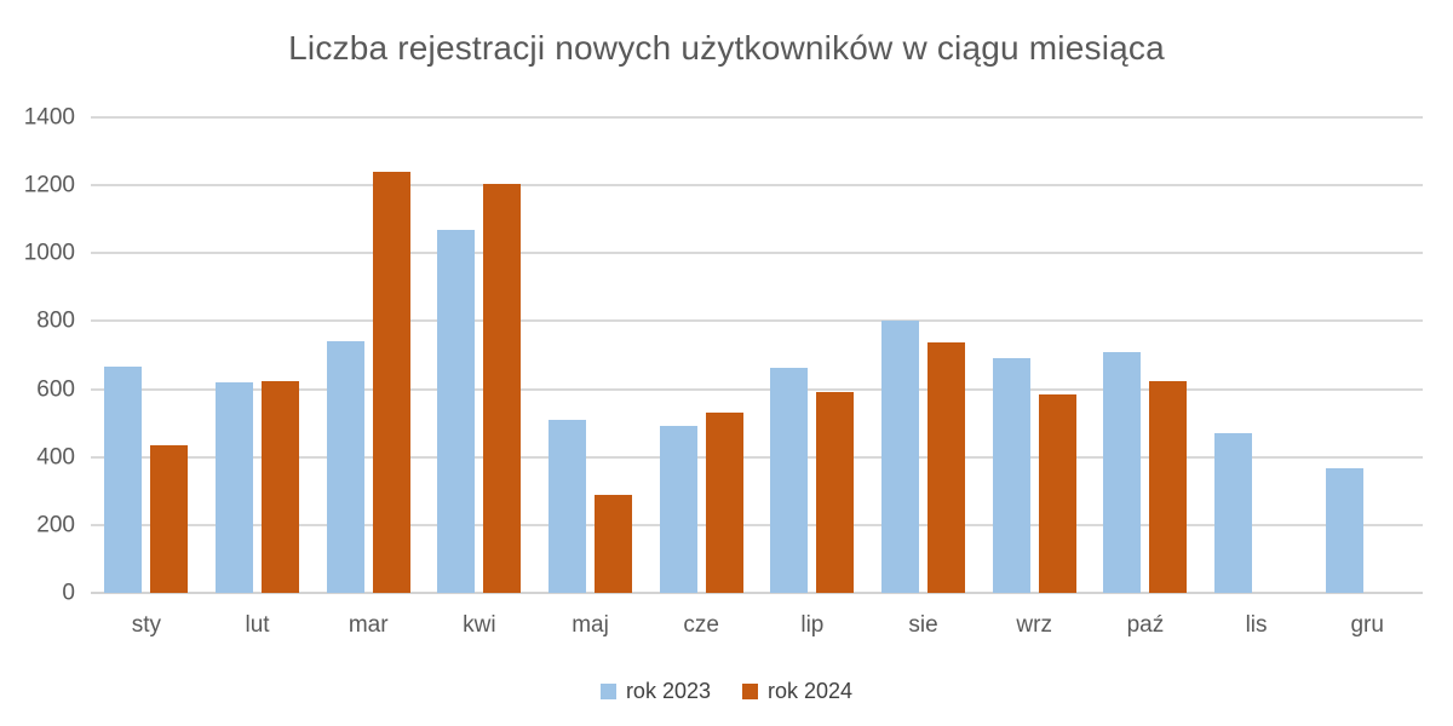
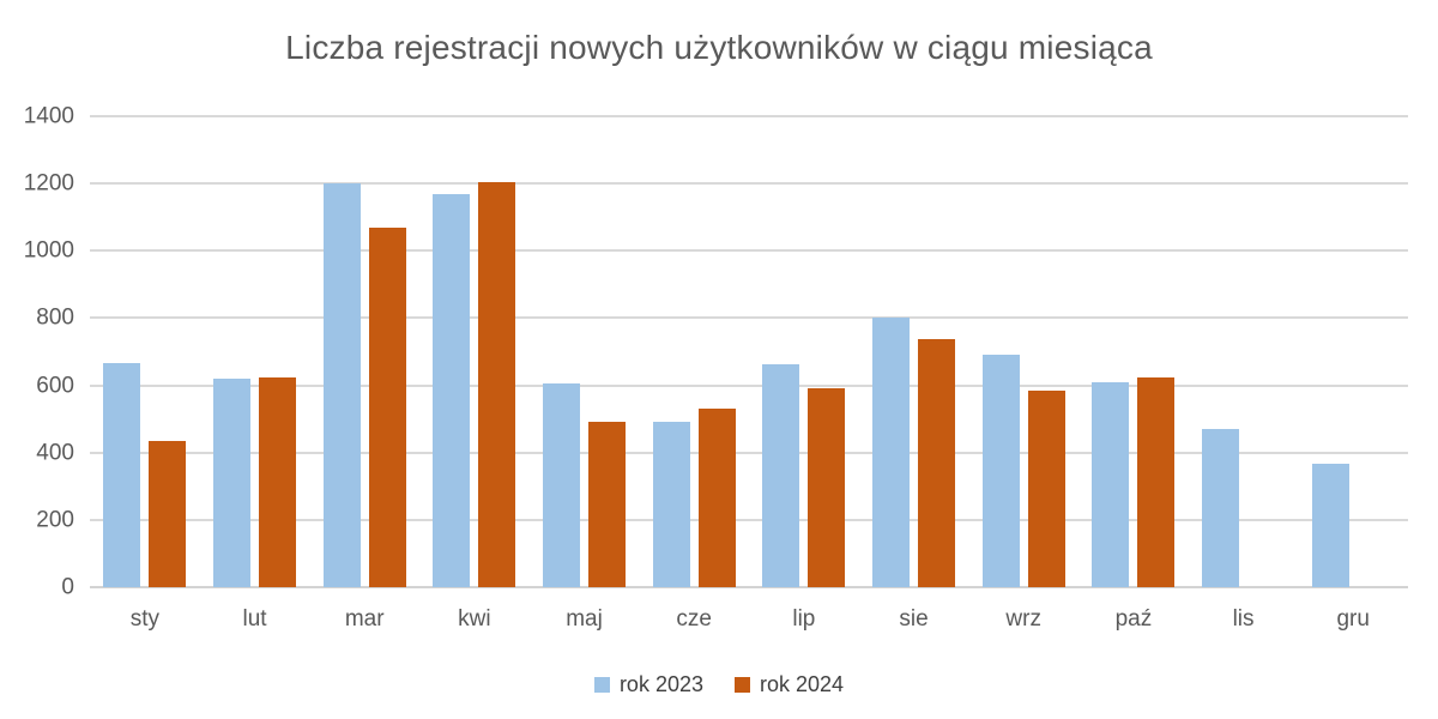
rok 2023/mar: 740 -> 1200
rok 2024/mar: 1240 -> 1070
rok 2023/kwi: 1070 -> 1170
rok 2023/maj: 510 -> 600
rok 2024/maj: 290 -> 490
rok 2023/paź: 710 -> 610
